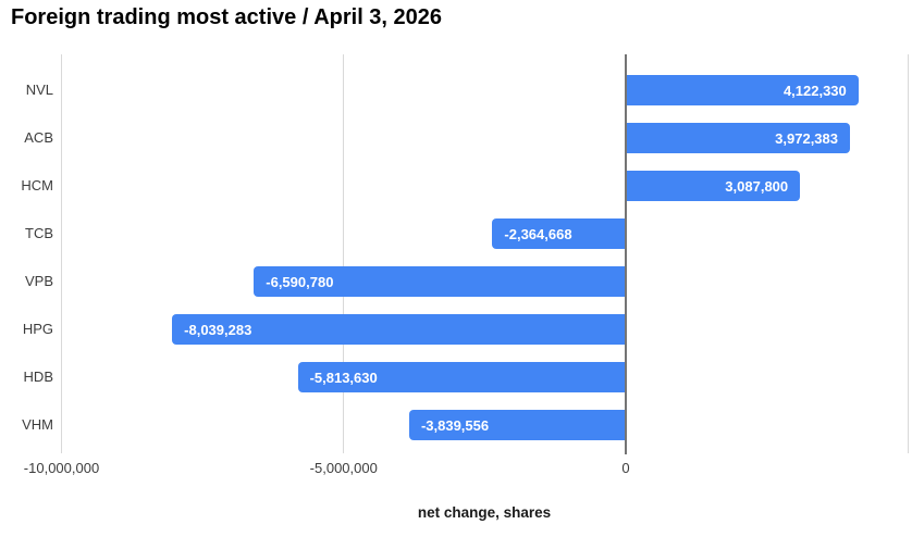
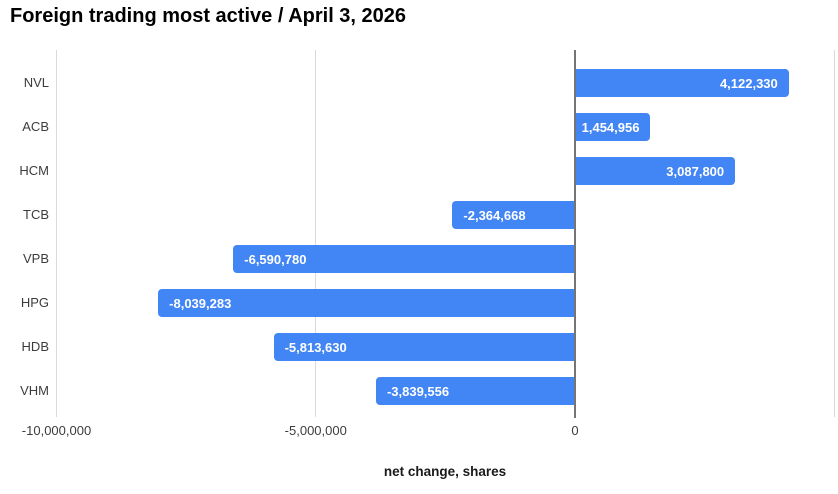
ACB: 3,972,383 -> 1,454,956
